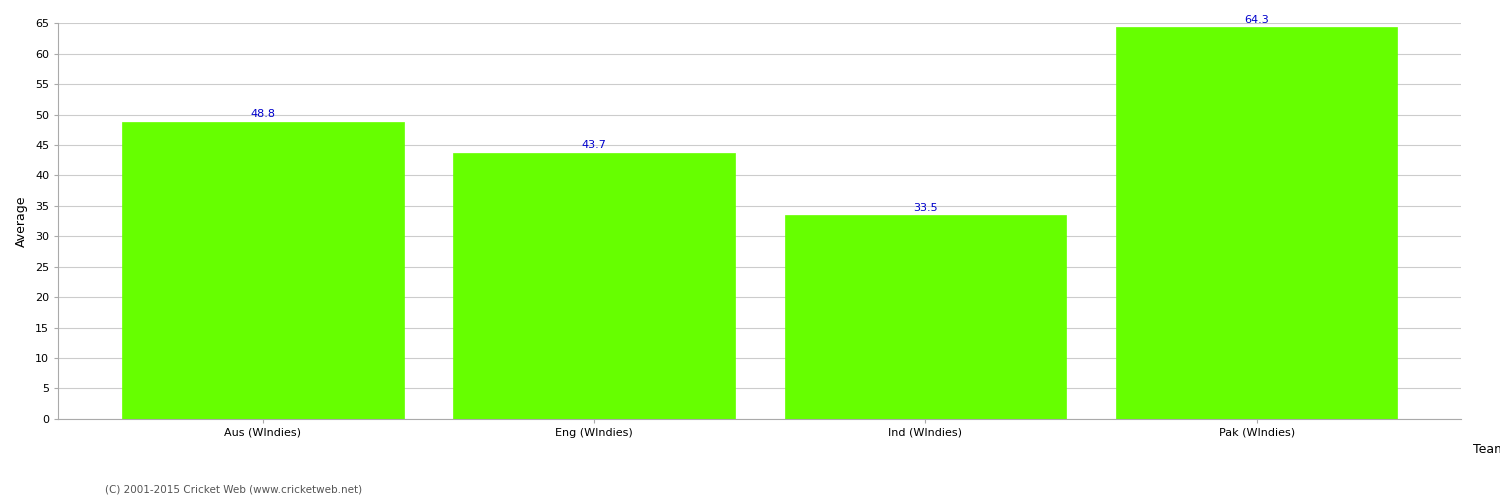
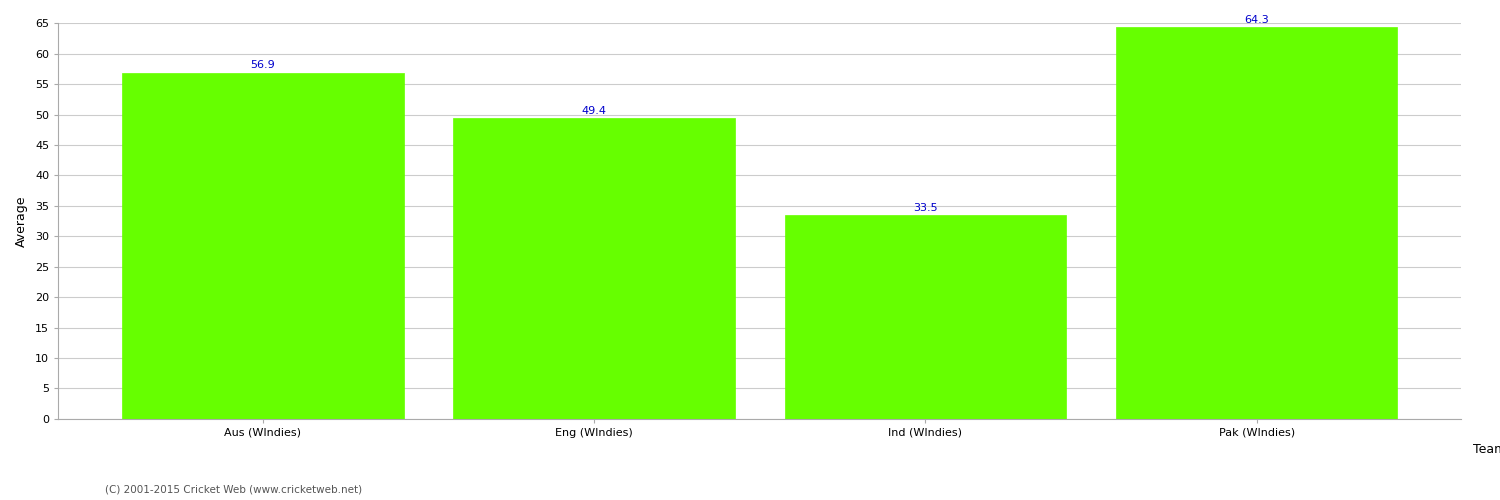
Aus (WIndies): 48.8 -> 56.9
Eng (WIndies): 43.7 -> 49.4
